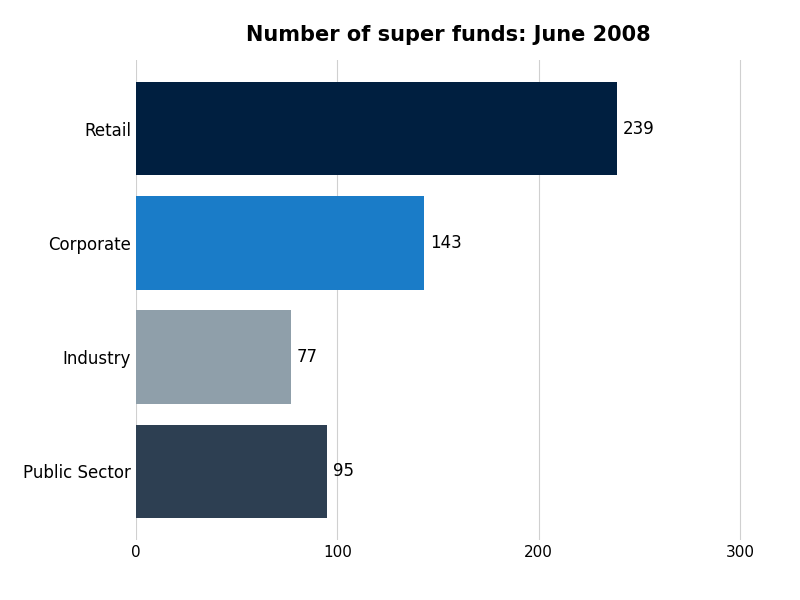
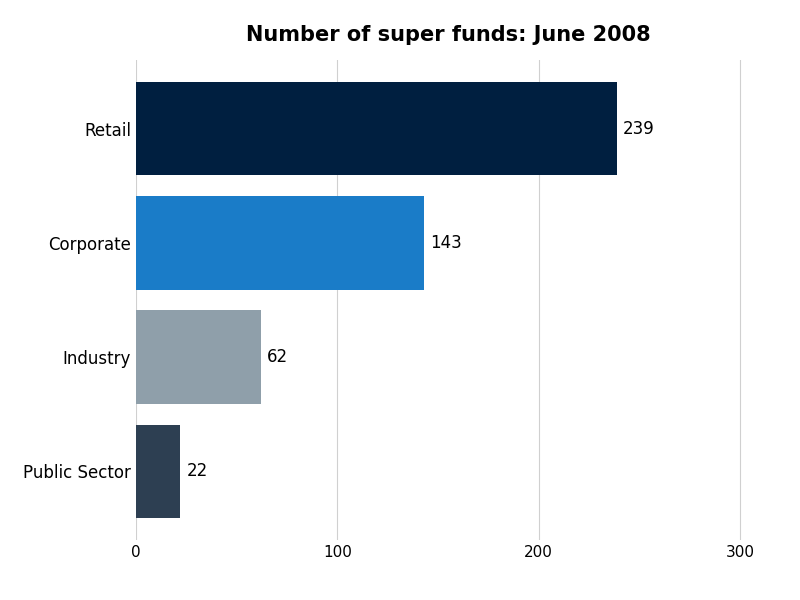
Industry: 77 -> 62
Public Sector: 95 -> 22
